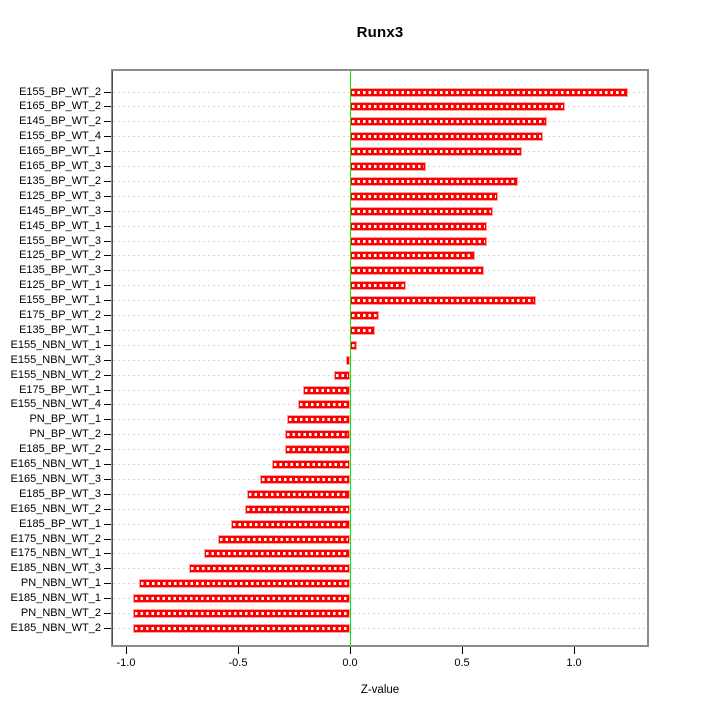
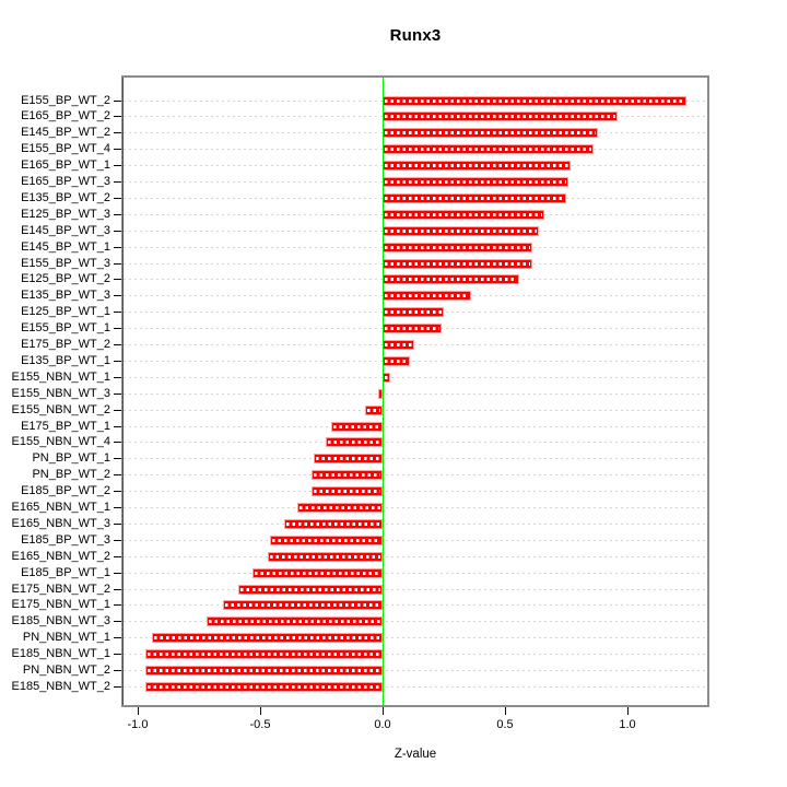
E165_BP_WT_3: 0.34 -> 0.76
E135_BP_WT_3: 0.60 -> 0.36
E155_BP_WT_1: 0.83 -> 0.24
